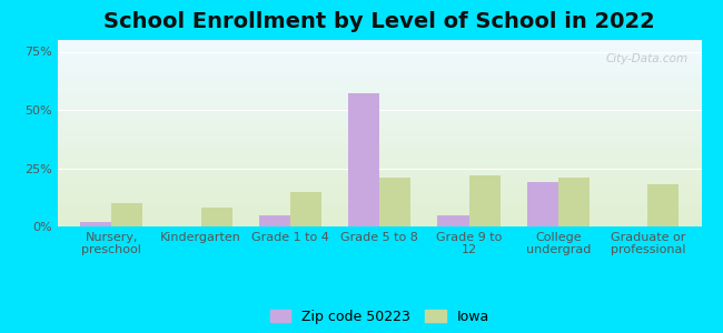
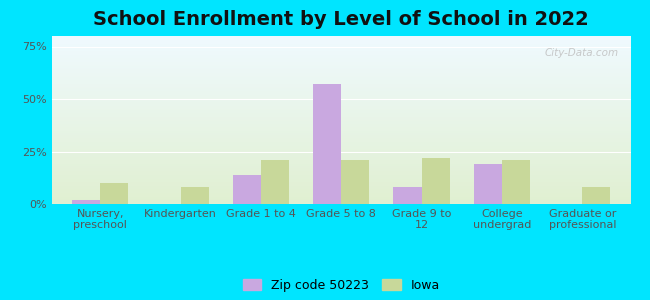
Zip code 50223/Grade 1 to 4: 5% -> 14%
Iowa/Grade 1 to 4: 15% -> 21%
Zip code 50223/Grade 9 to 12: 5% -> 8%
Iowa/Graduate or professional: 18% -> 8%
